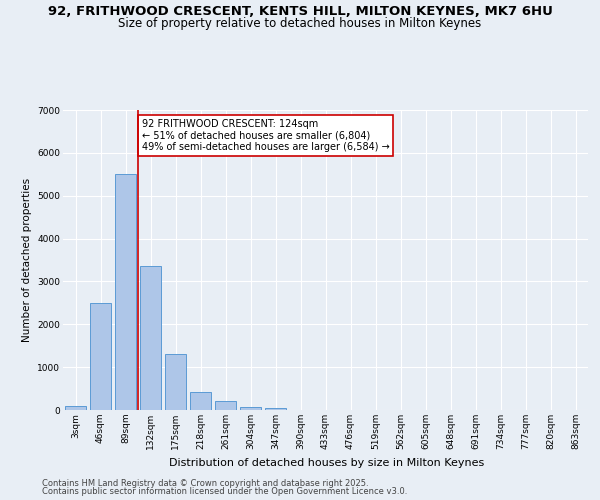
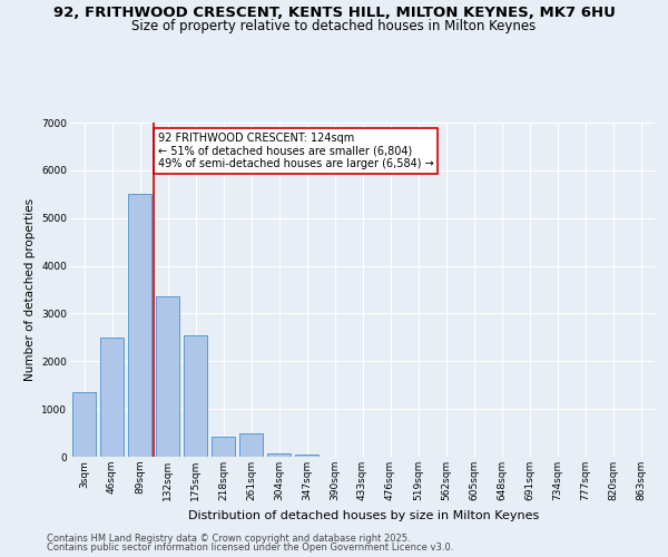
3sqm: 100 -> 1350
175sqm: 1300 -> 2550
261sqm: 200 -> 500
